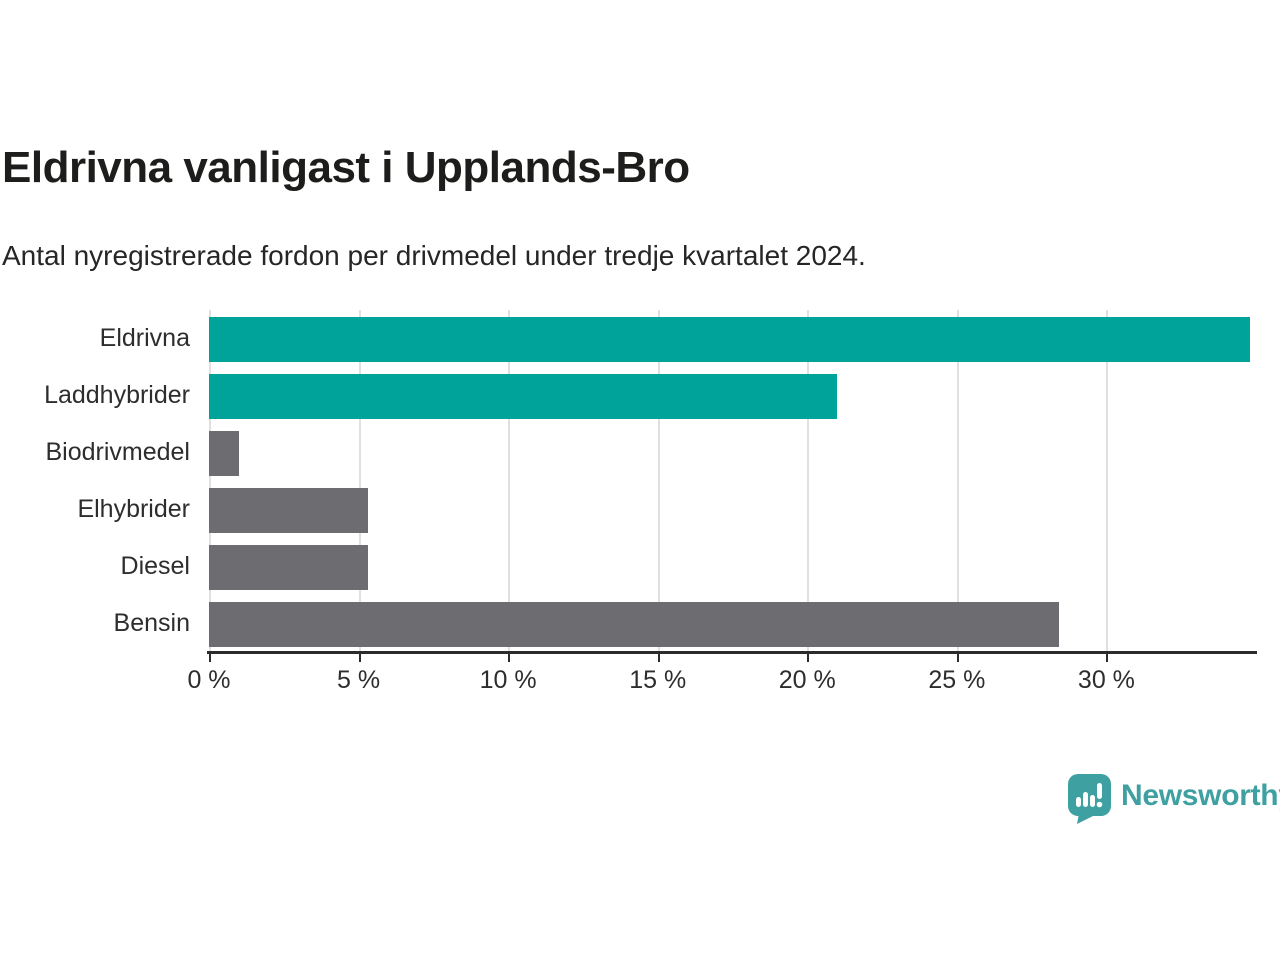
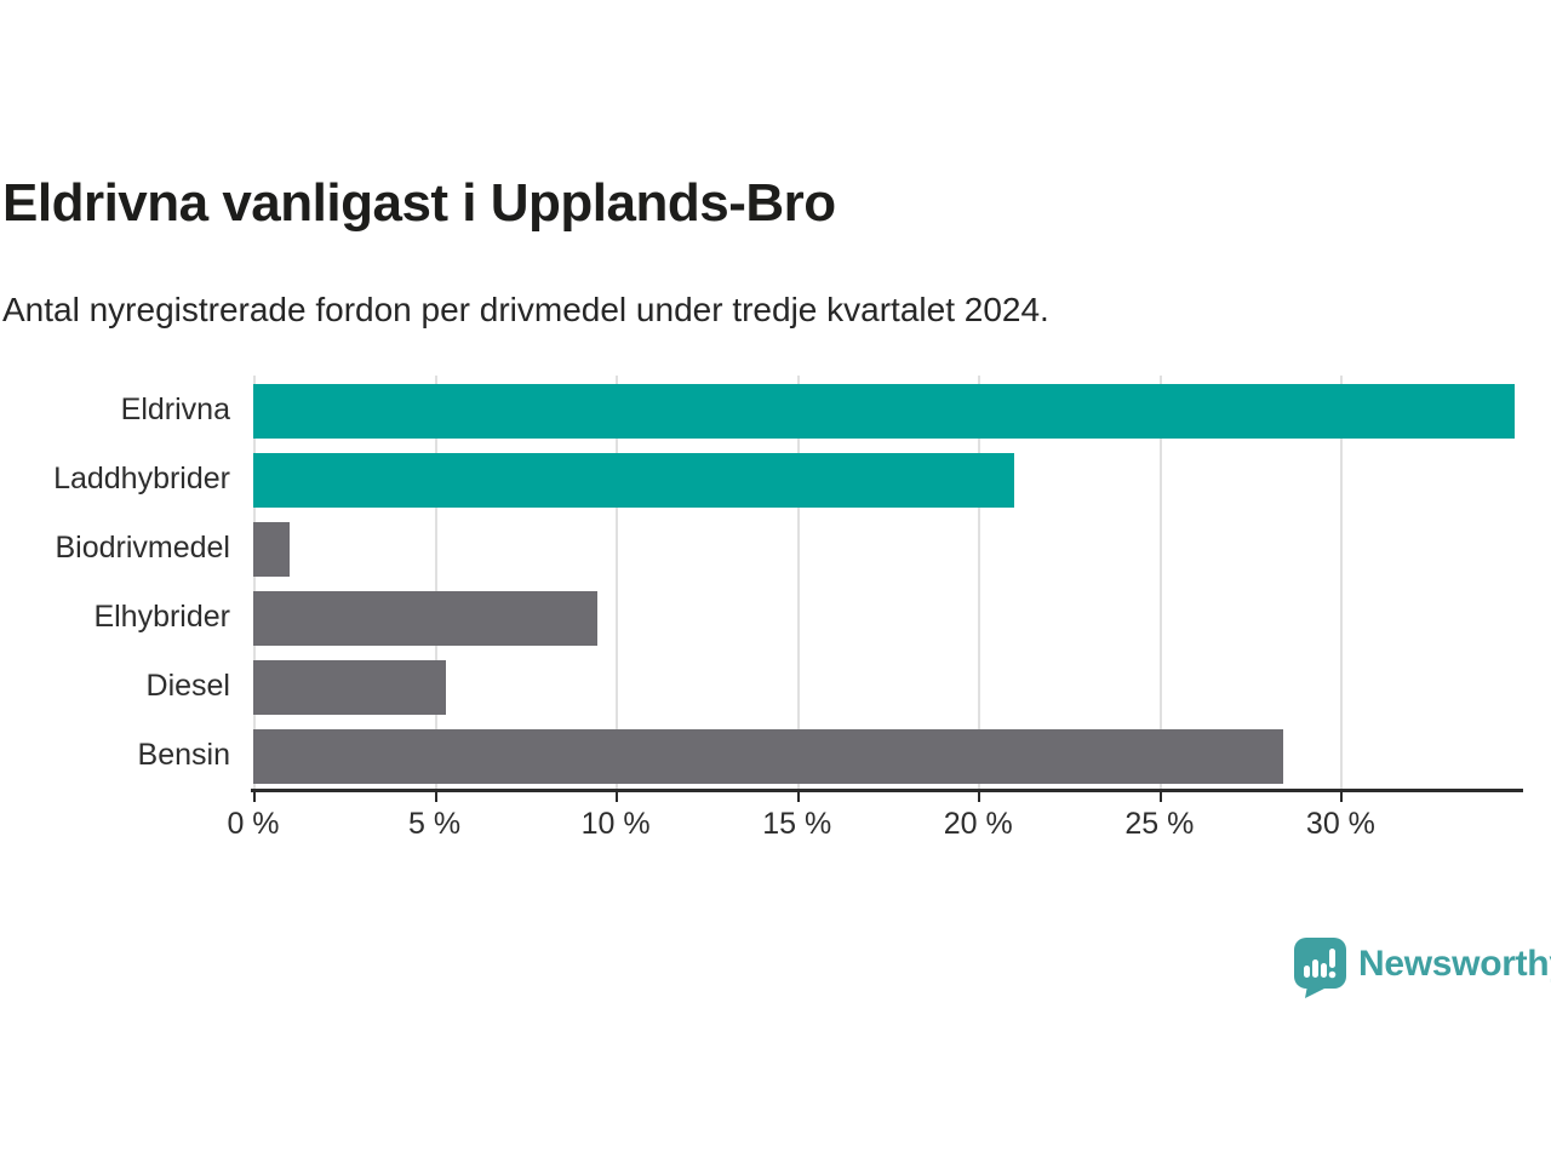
Elhybrider: 5.3% -> 9.5%
